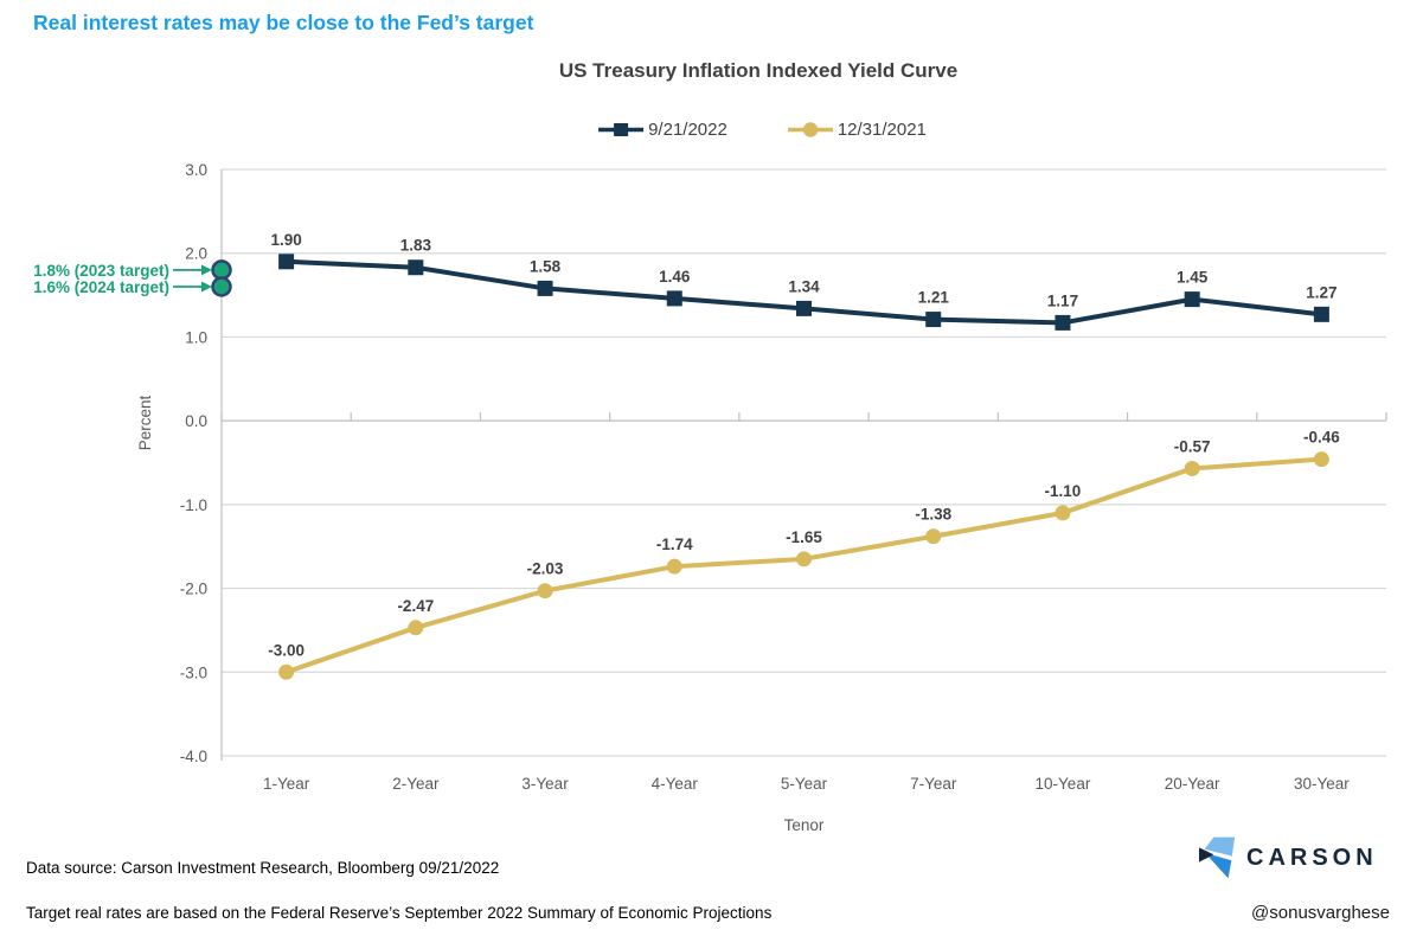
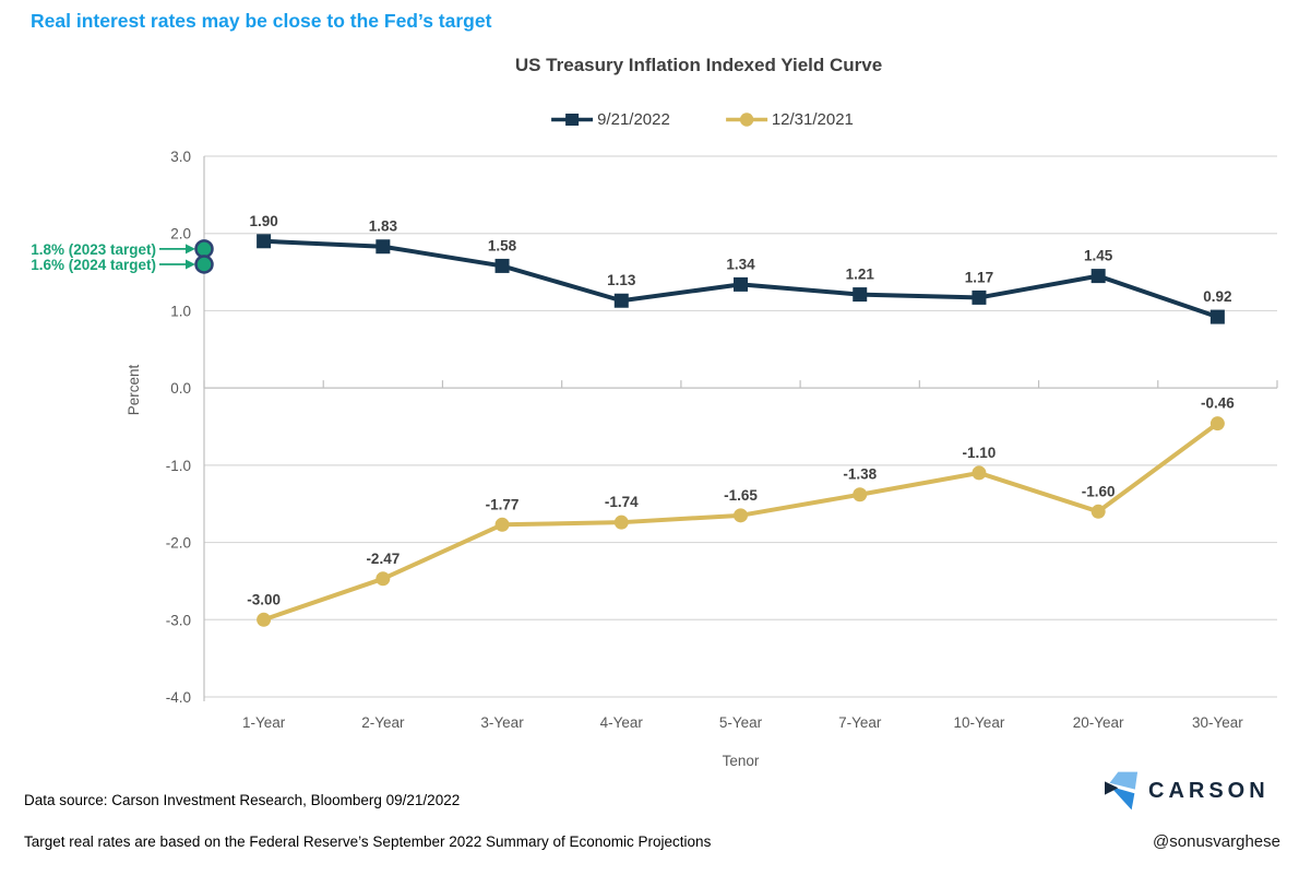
12/31/2021/3-Year: -2.03 -> -1.77
9/21/2022/4-Year: 1.46 -> 1.13
12/31/2021/20-Year: -0.57 -> -1.60
9/21/2022/30-Year: 1.27 -> 0.92
